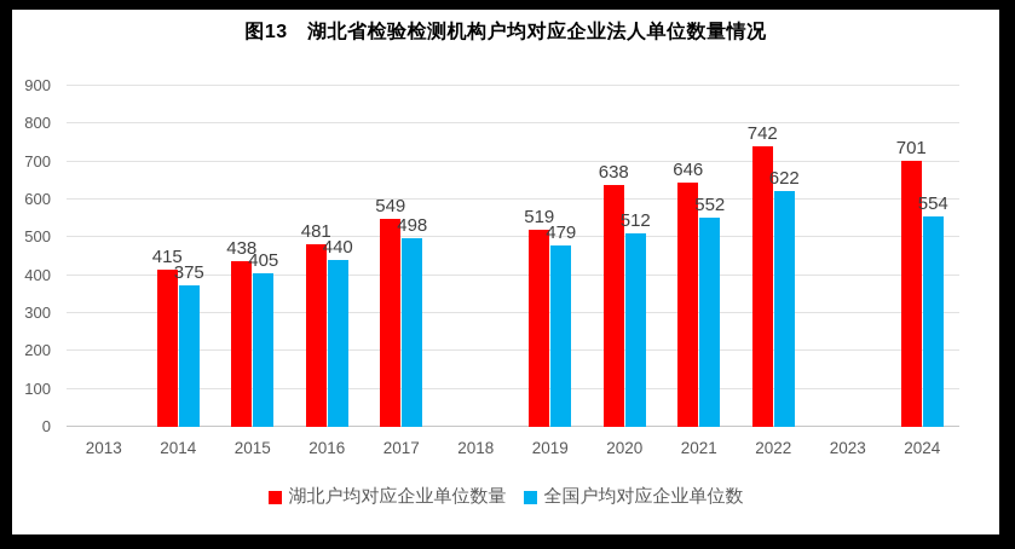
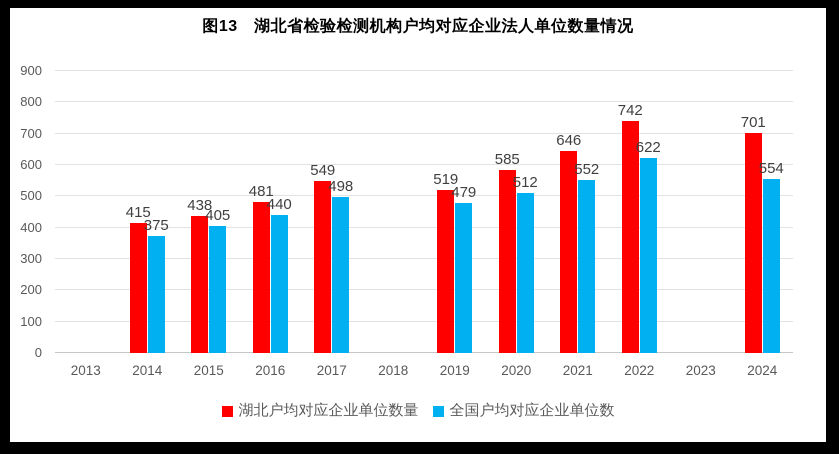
湖北户均对应企业单位数量/2020: 638 -> 585
